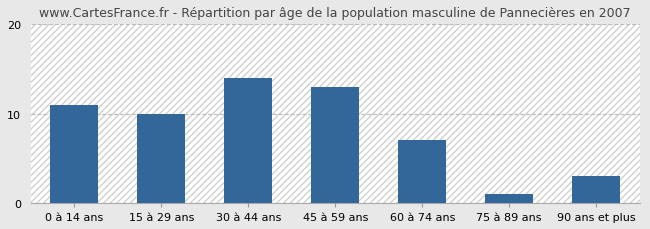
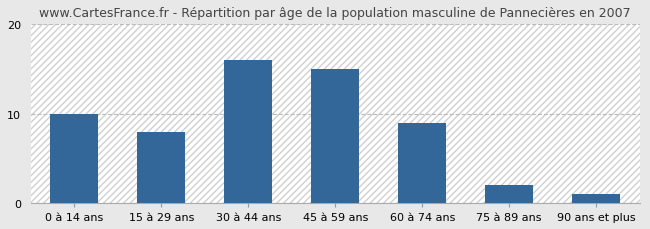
0 à 14 ans: 11 -> 10
15 à 29 ans: 10 -> 8
30 à 44 ans: 14 -> 16
45 à 59 ans: 13 -> 15
60 à 74 ans: 7 -> 9
75 à 89 ans: 1 -> 2
90 ans et plus: 3 -> 1
